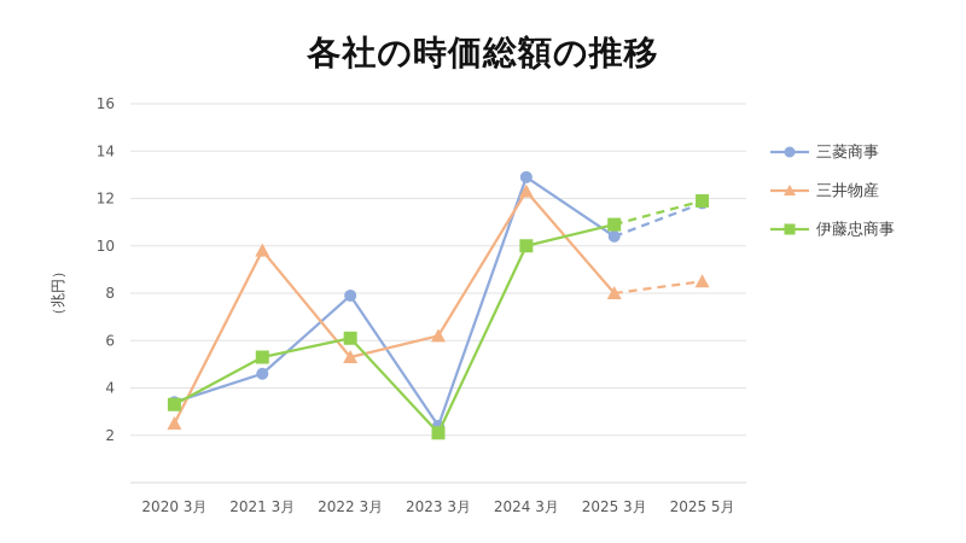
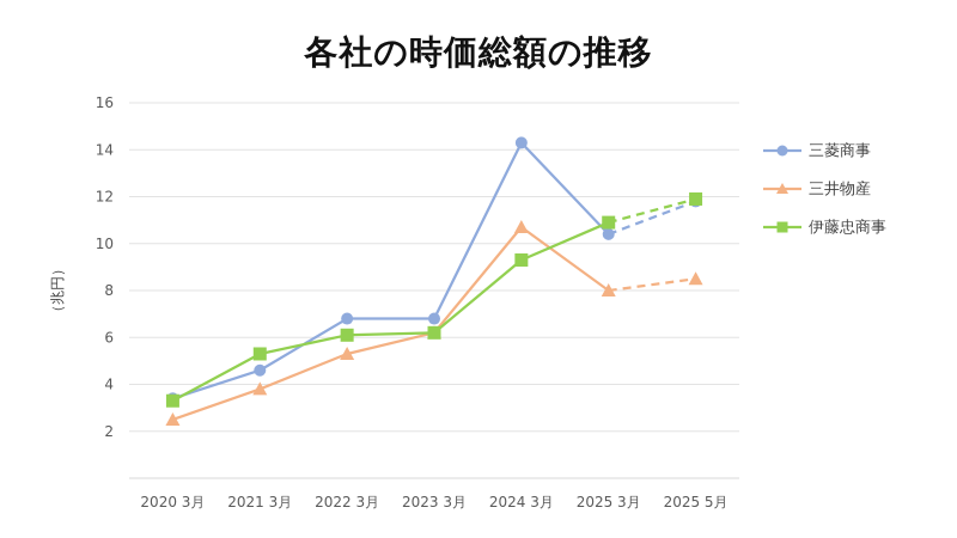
三井物産/2021 3月: 9.8 -> 3.8
三菱商事/2022 3月: 7.9 -> 6.8
三菱商事/2023 3月: 2.4 -> 6.8
伊藤忠商事/2023 3月: 2.1 -> 6.2
三菱商事/2024 3月: 12.9 -> 14.3
三井物産/2024 3月: 12.3 -> 10.7
伊藤忠商事/2024 3月: 10.0 -> 9.3
